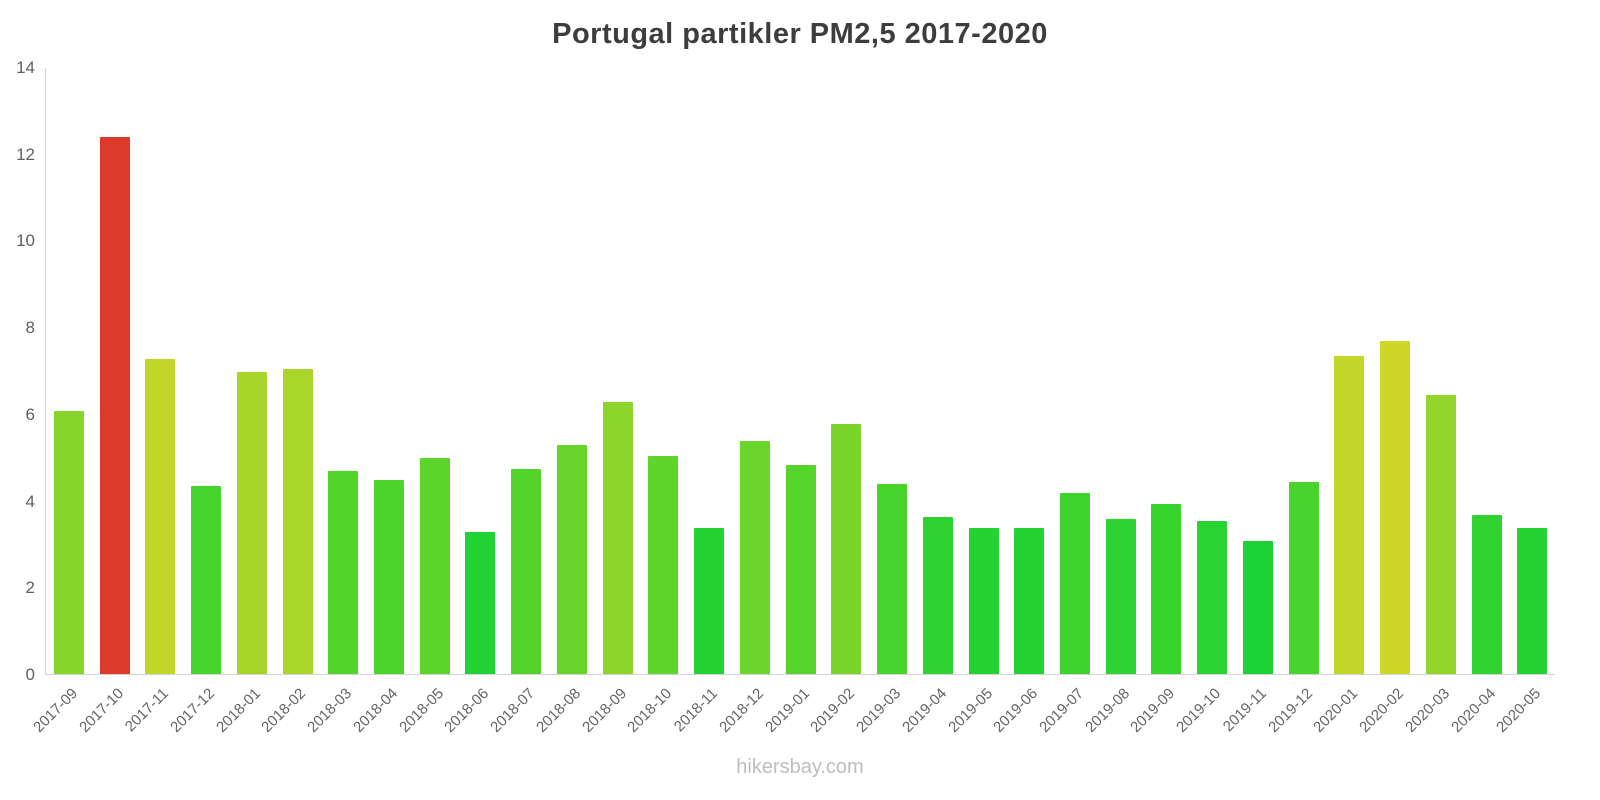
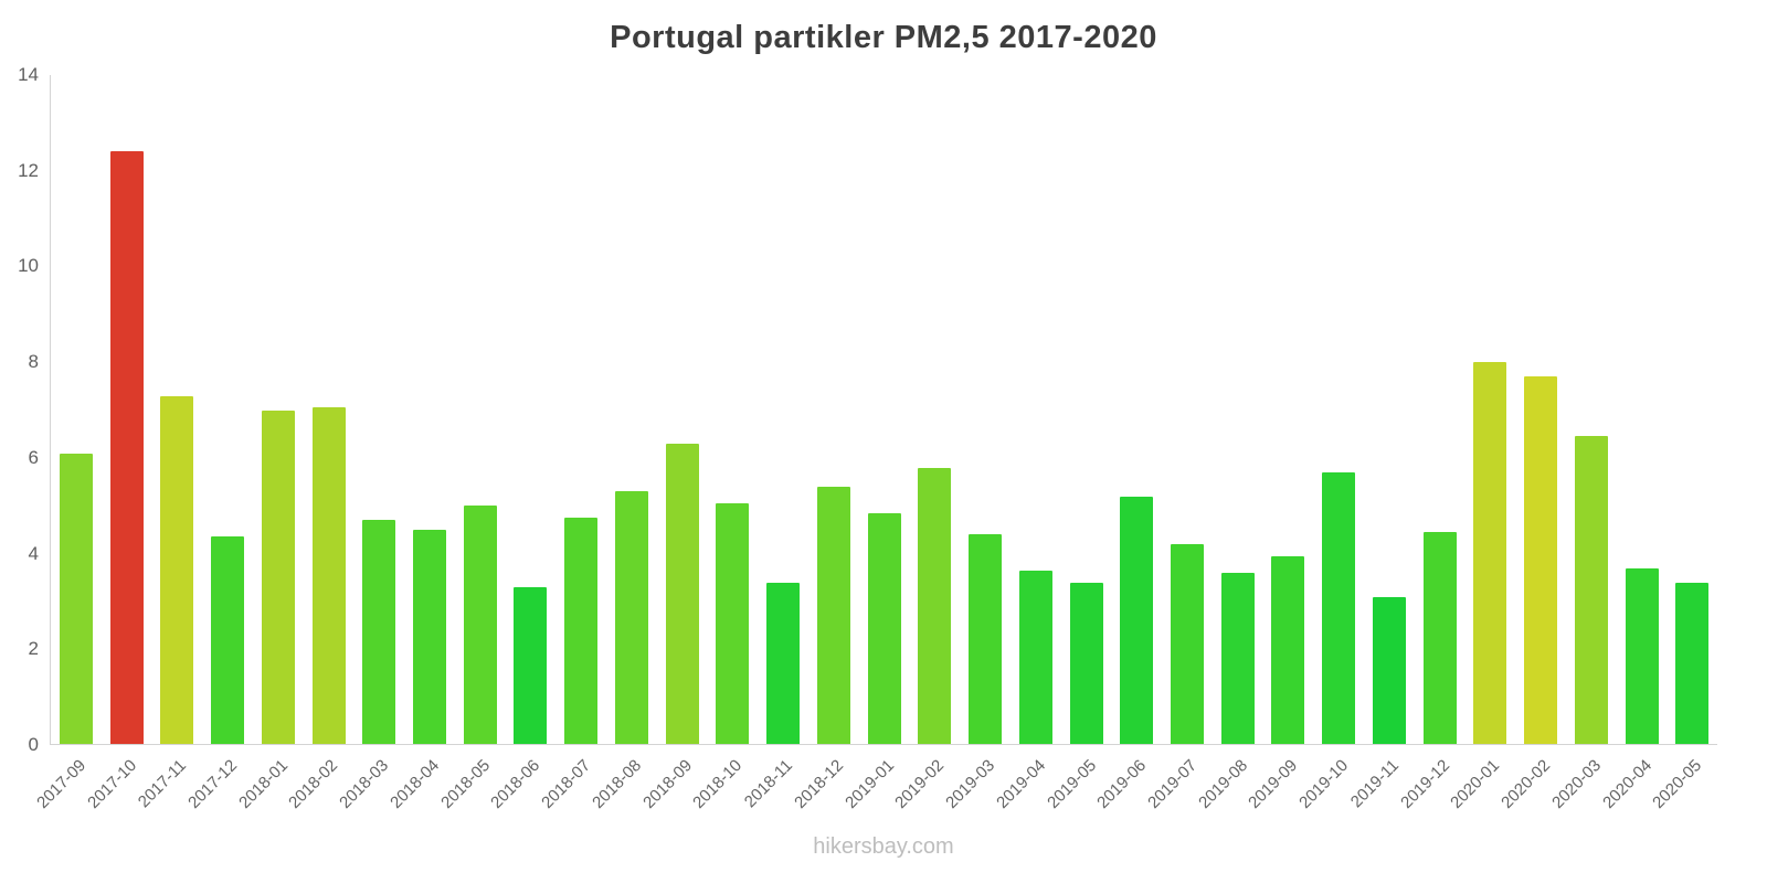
2019-06: 3.4 -> 5.2
2019-10: 3.5 -> 5.7
2020-01: 7.3 -> 8.0
